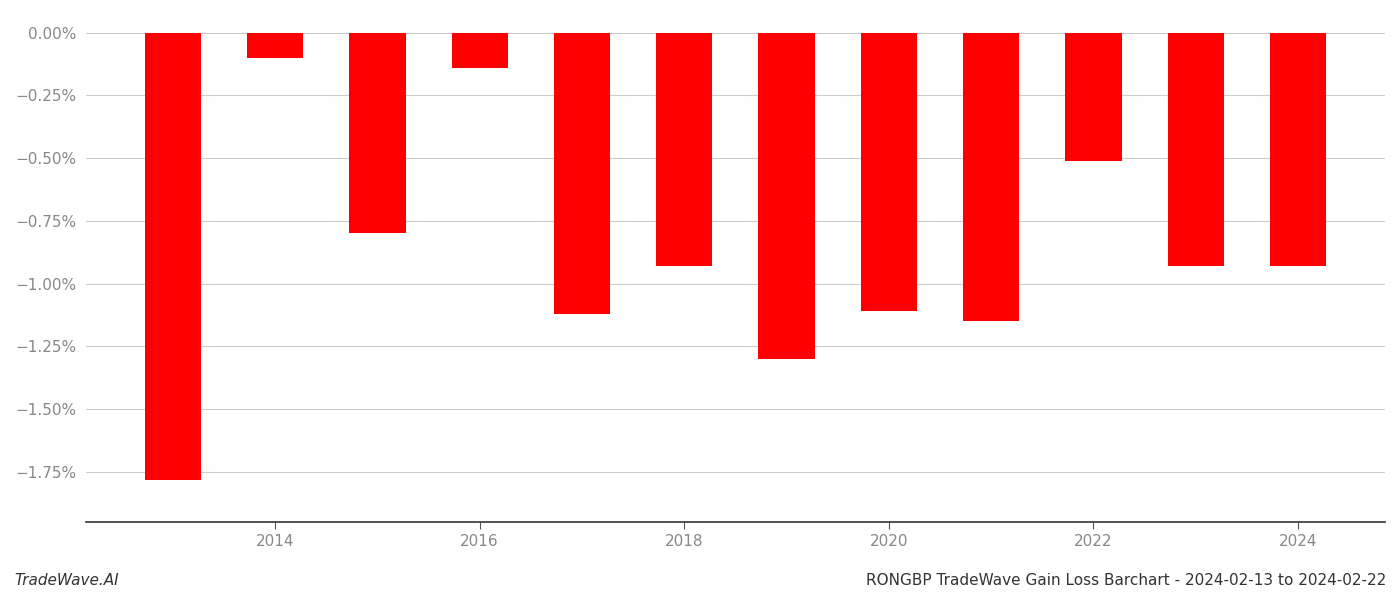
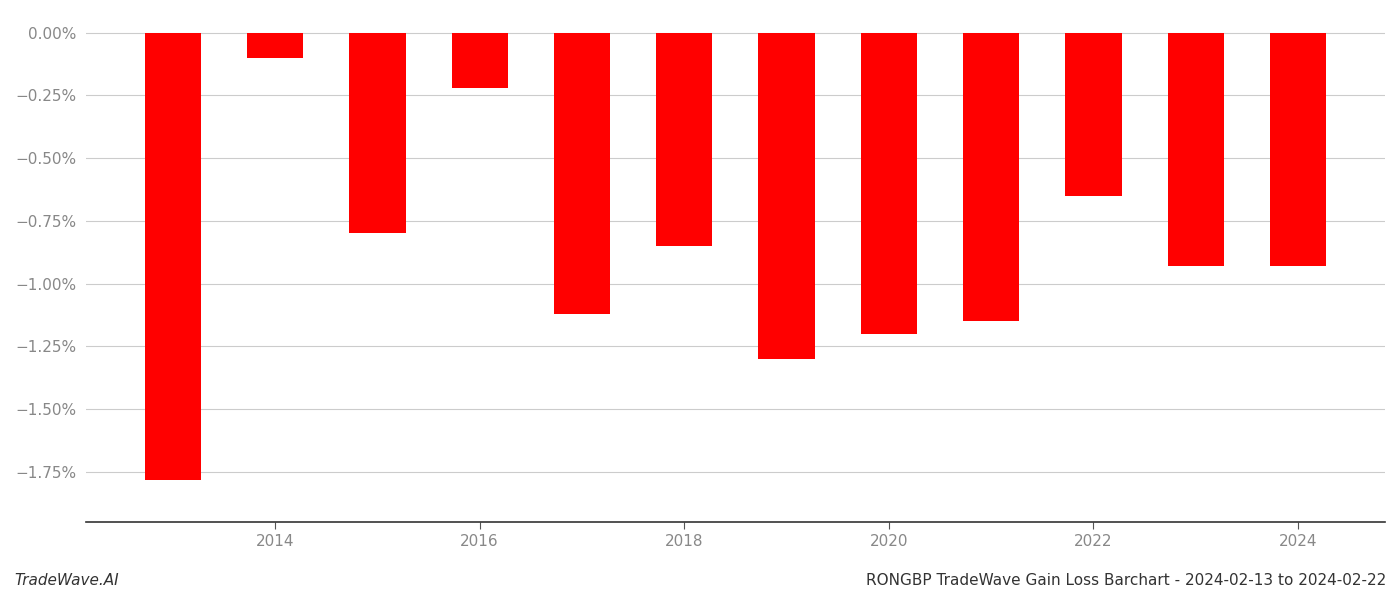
2016: -0.14% -> -0.22%
2018: -0.93% -> -0.85%
2020: -1.11% -> -1.20%
2022: -0.51% -> -0.65%
